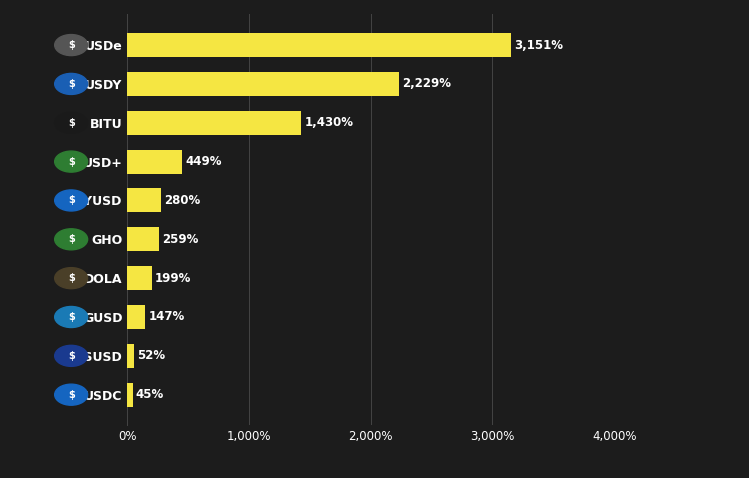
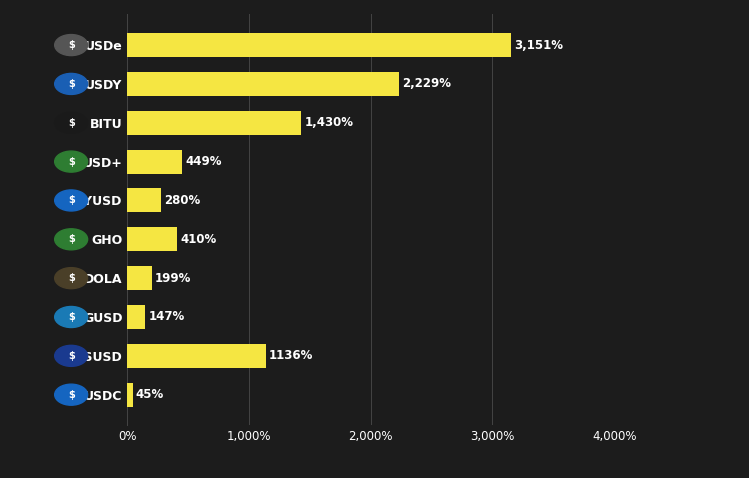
GHO: 259% -> 410%
LISUSD: 52% -> 1136%
